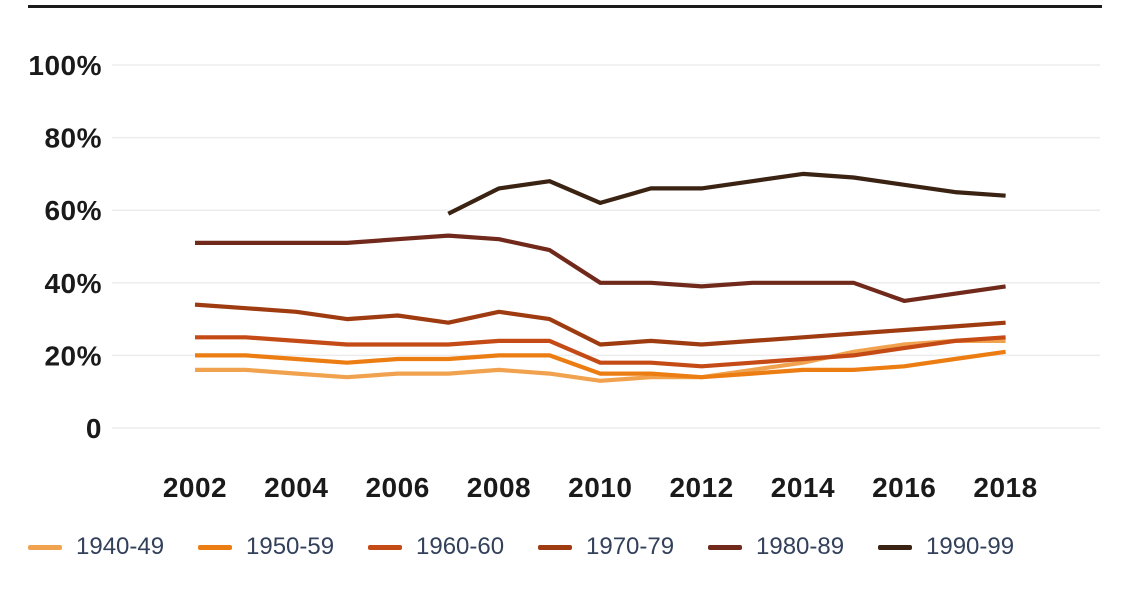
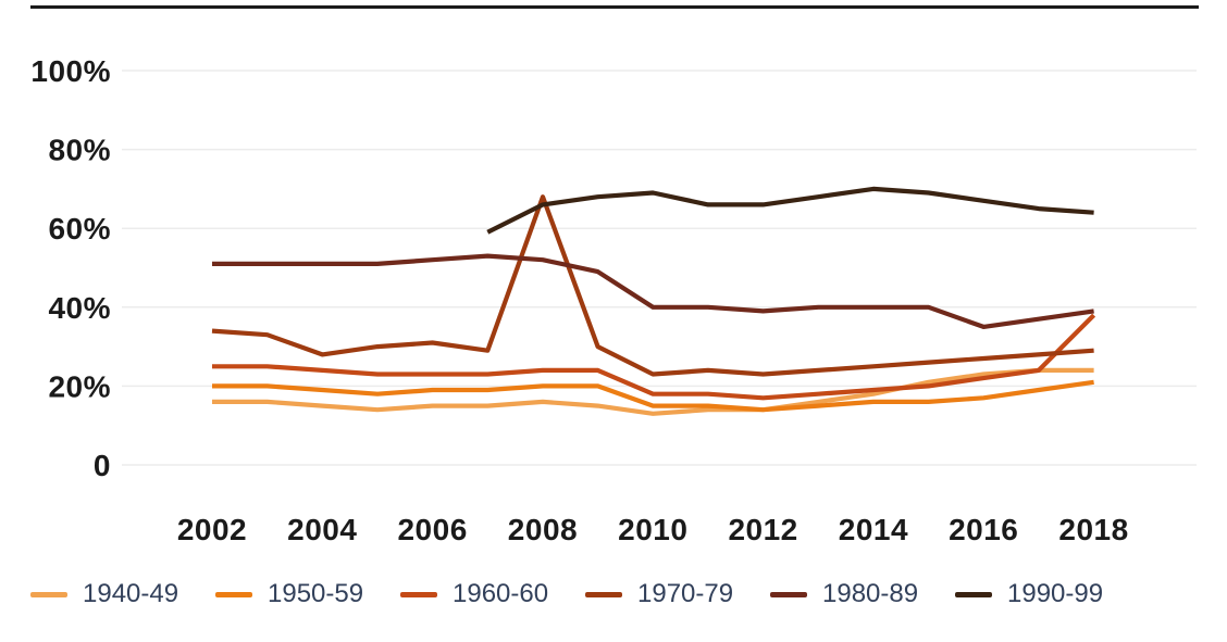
1970-79/2004: 32% -> 28%
1970-79/2008: 32% -> 68%
1990-99/2010: 62% -> 69%
1960-60/2018: 25% -> 38%
